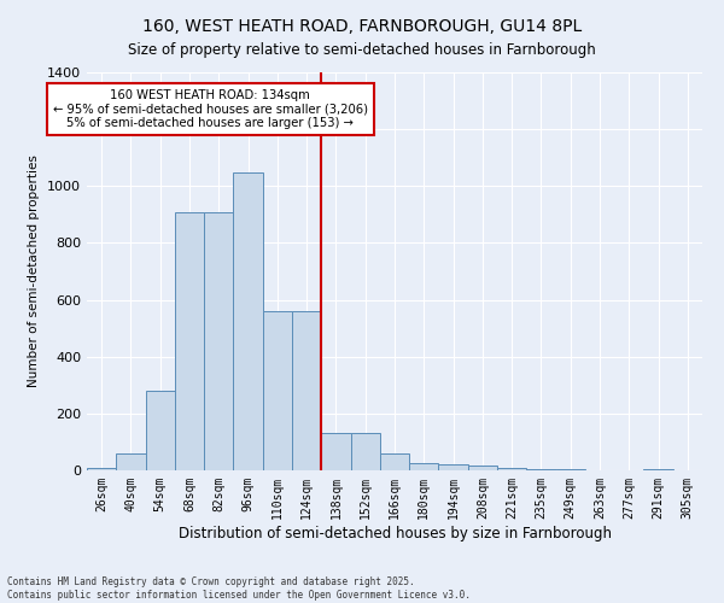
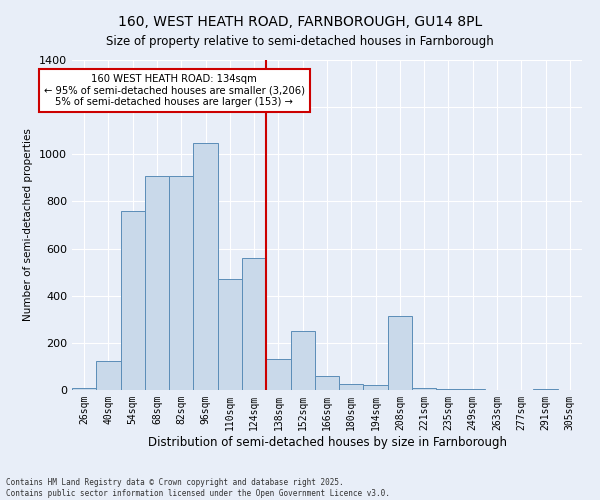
40sqm: 60 -> 125
54sqm: 280 -> 760
110sqm: 560 -> 470
152sqm: 130 -> 250
208sqm: 15 -> 315
